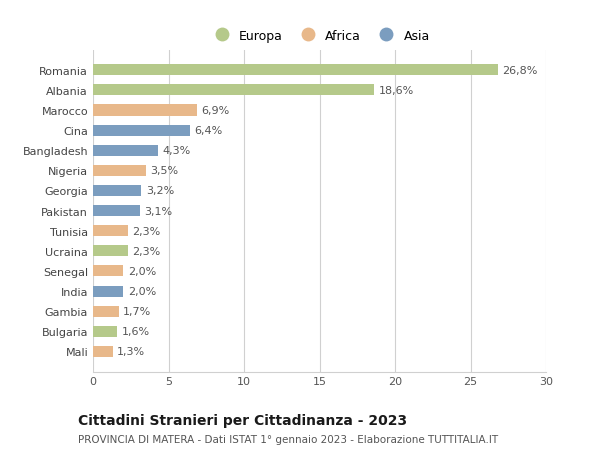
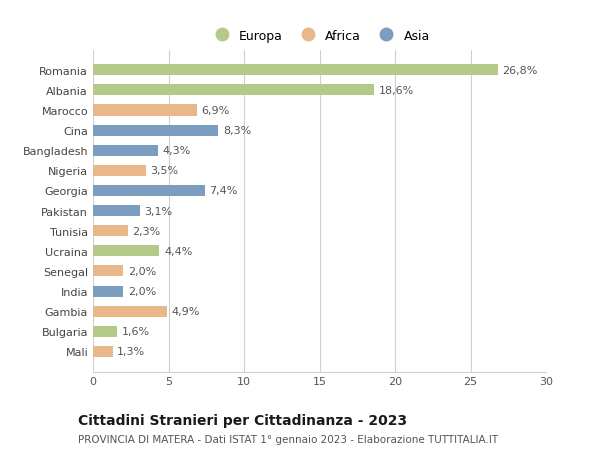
Cina: 6,4% -> 8,3%
Georgia: 3,2% -> 7,4%
Ucraina: 2,3% -> 4,4%
Gambia: 1,7% -> 4,9%
